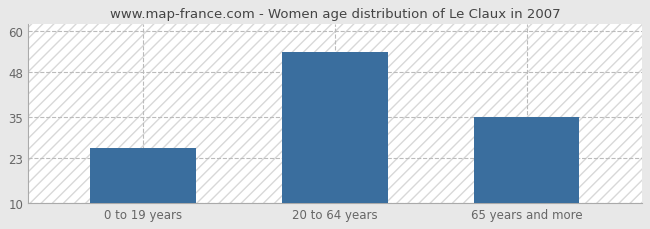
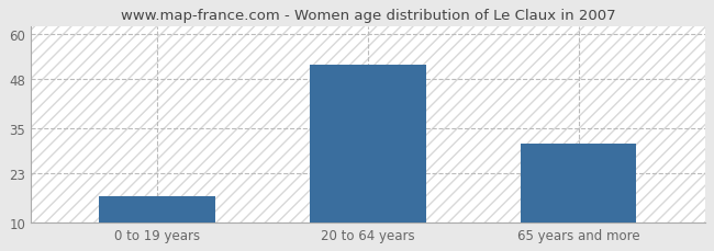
0 to 19 years: 26 -> 17
20 to 64 years: 54 -> 52
65 years and more: 35 -> 31
